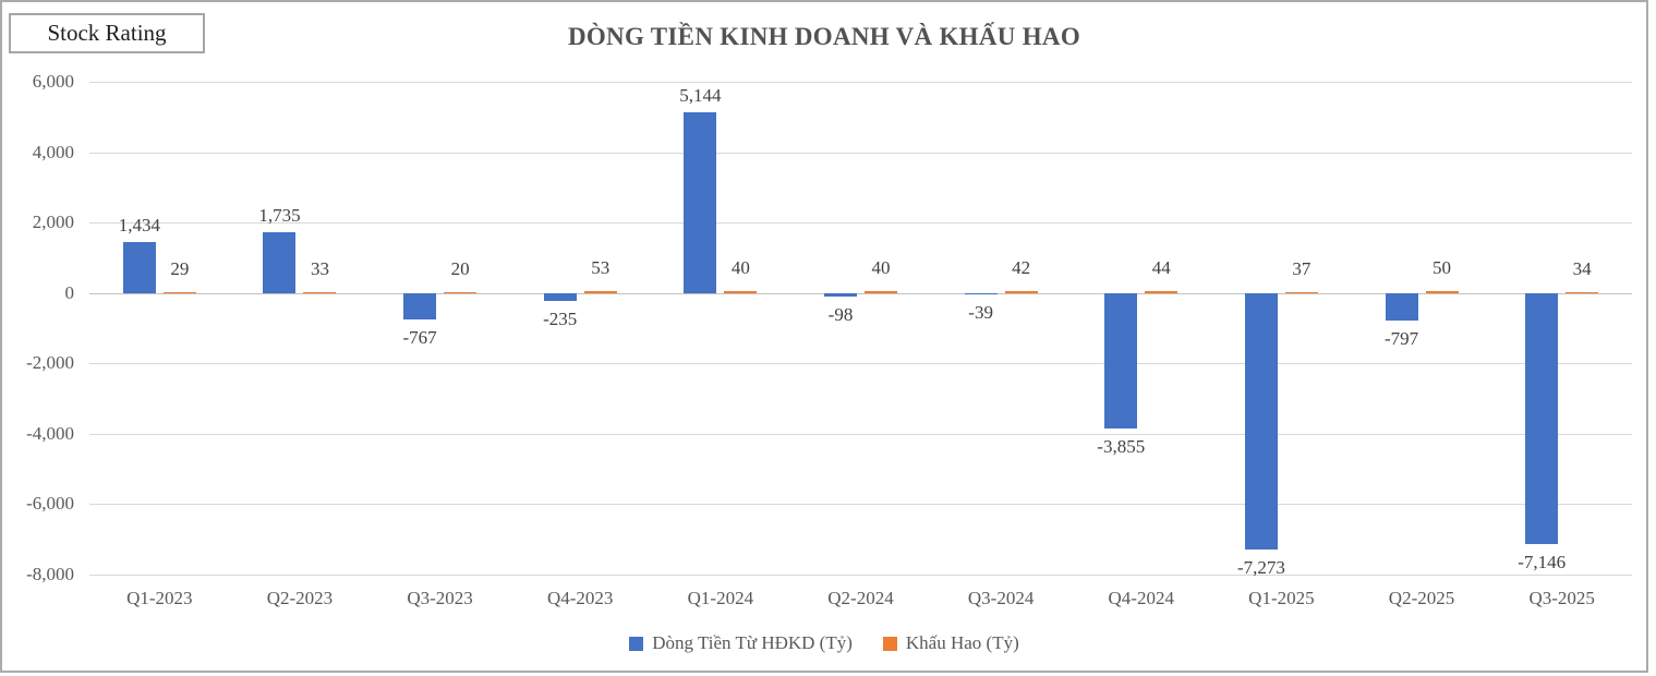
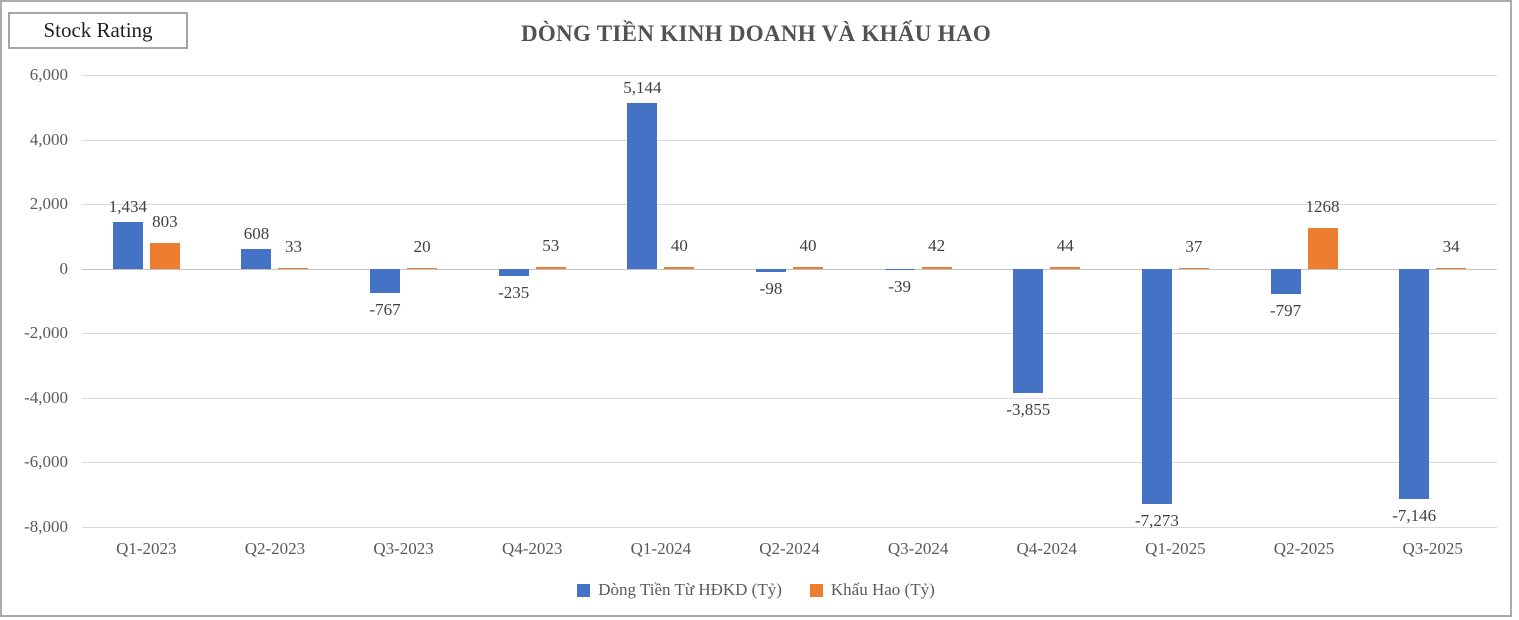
Khấu Hao (Tỷ)/Q1-2023: 29 -> 803
Dòng Tiền Từ HĐKD (Tỷ)/Q2-2023: 1,735 -> 608
Khấu Hao (Tỷ)/Q2-2025: 50 -> 1268
